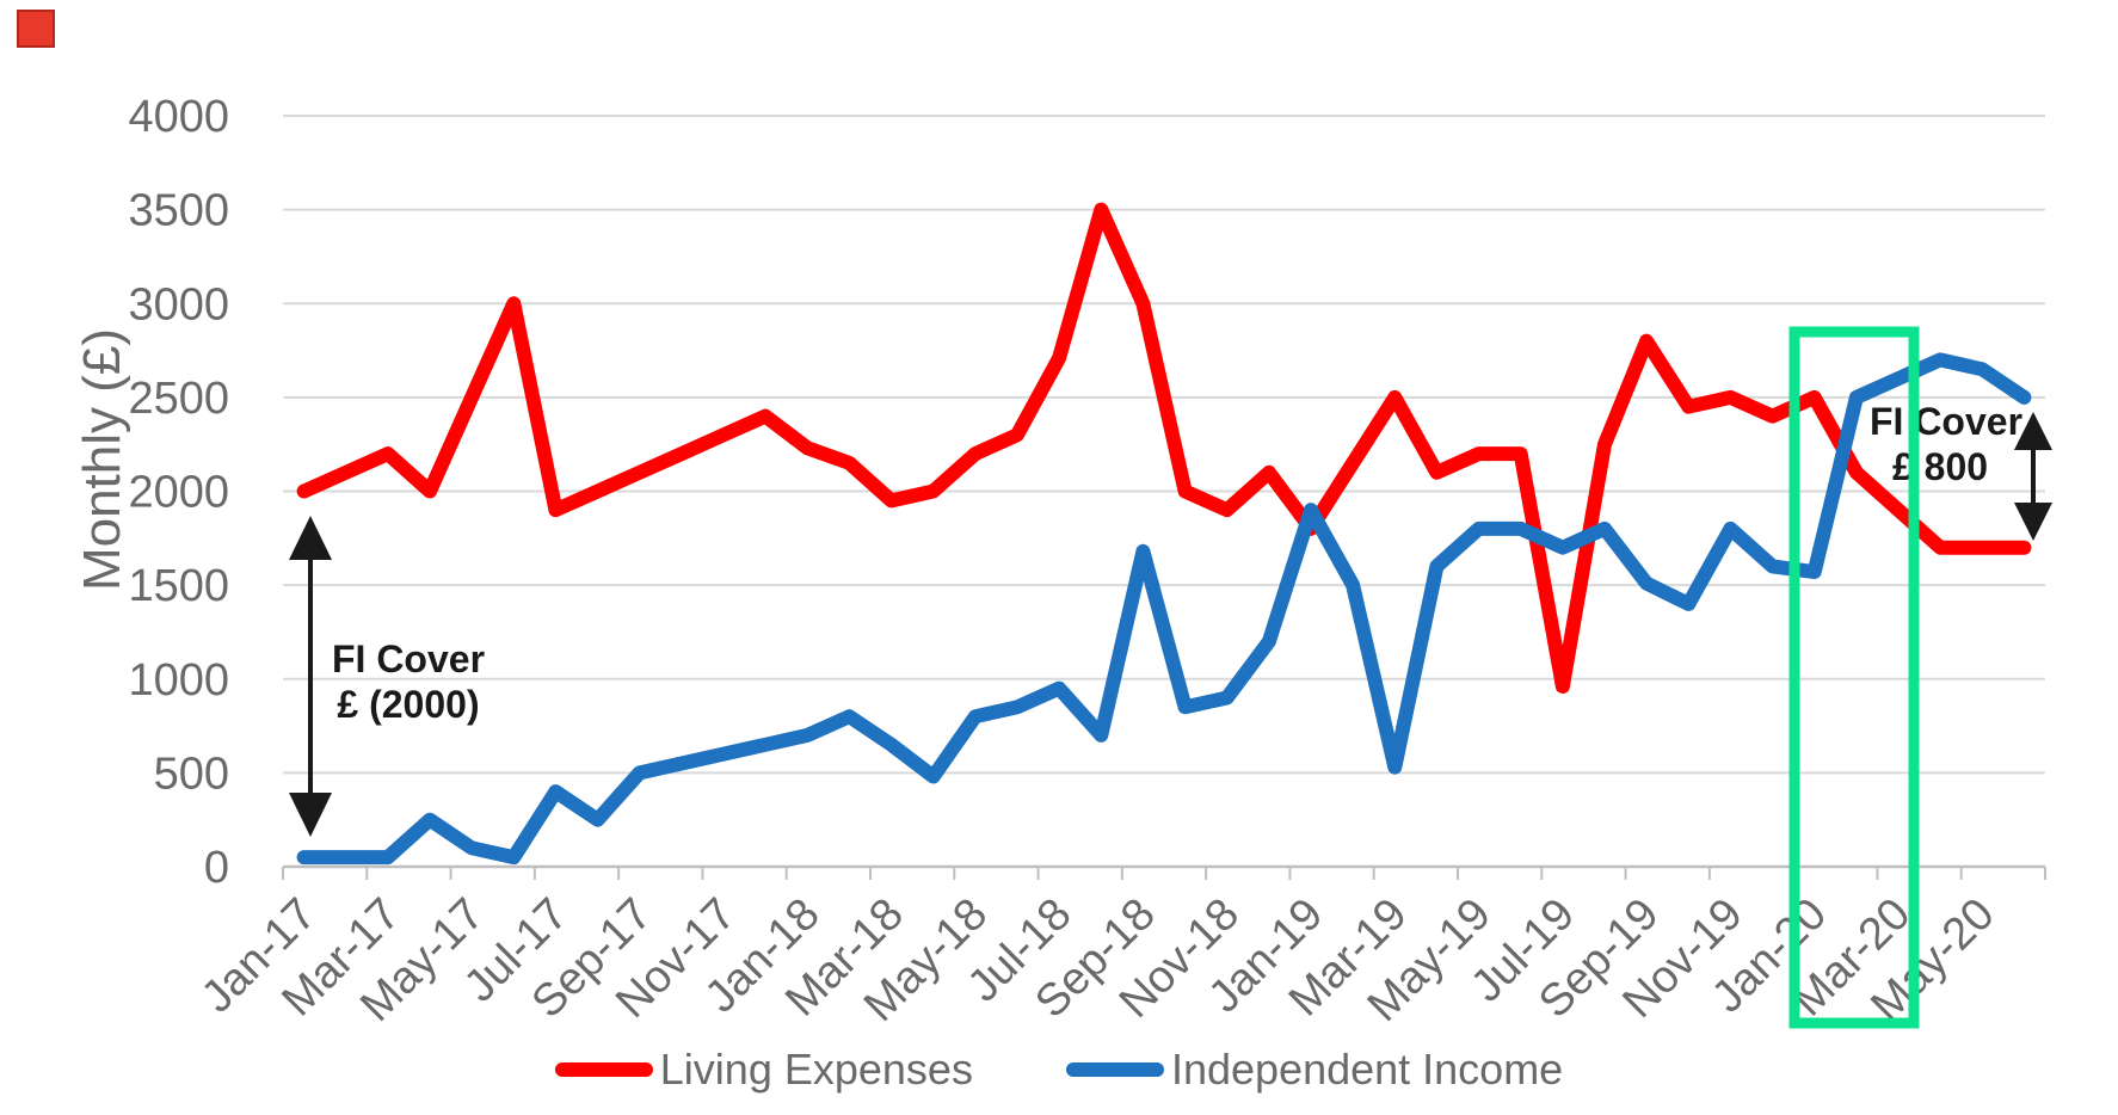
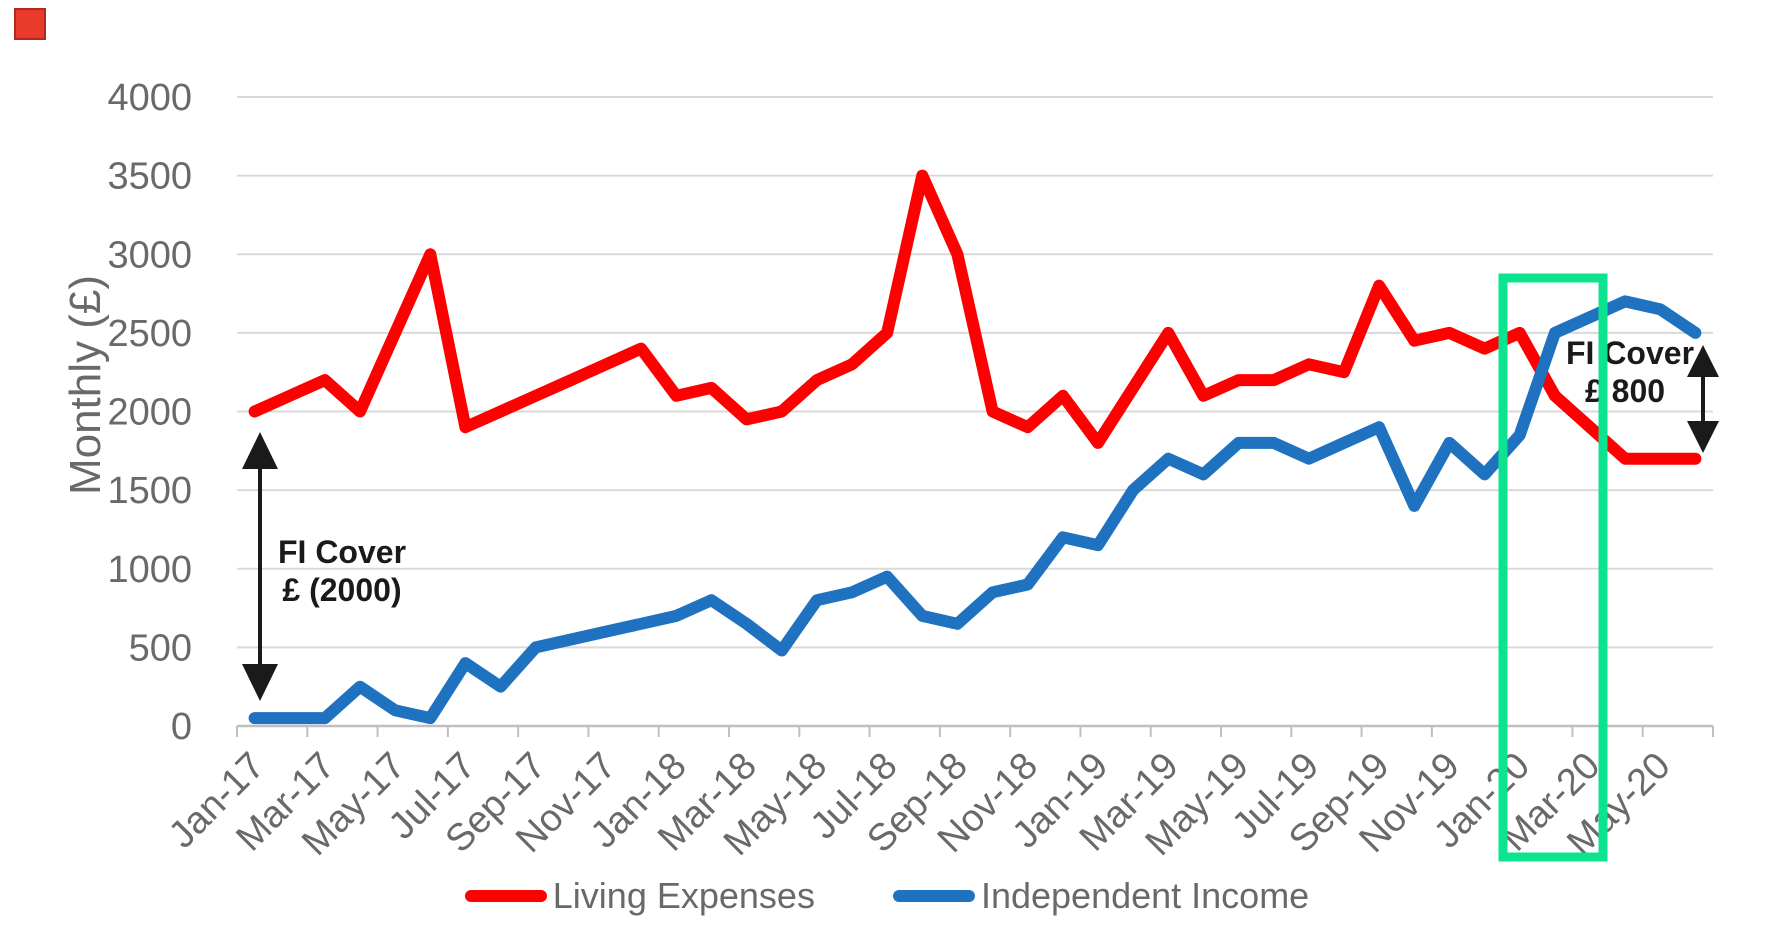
Living Expenses/Jan-18: 2230 -> 2100
Living Expenses/Jul-18: 2710 -> 2500
Independent Income/Sep-18: 1680 -> 650
Independent Income/Jan-19: 1900 -> 1150
Independent Income/Mar-19: 530 -> 1700
Living Expenses/Jul-19: 960 -> 2300
Independent Income/Sep-19: 1510 -> 1900
Independent Income/Jan-20: 1570 -> 1850
